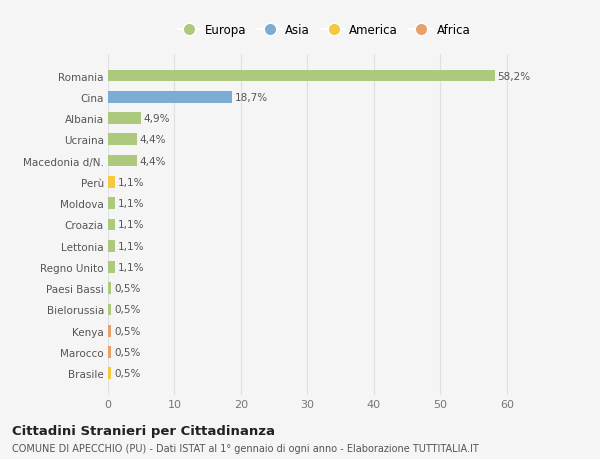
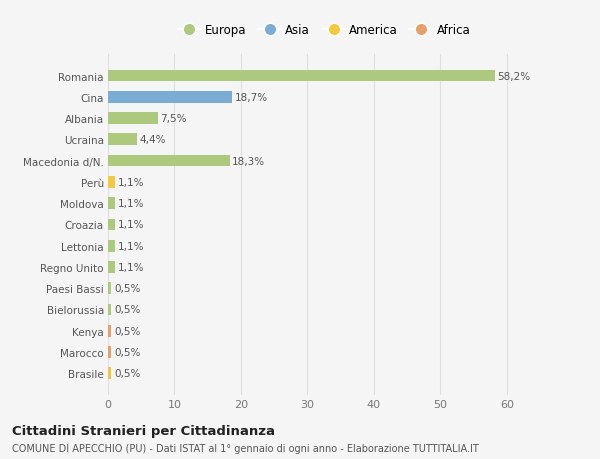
Albania: 4,9% -> 7,5%
Macedonia d/N.: 4,4% -> 18,3%
